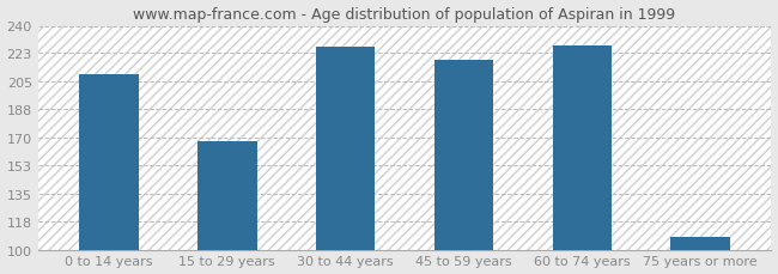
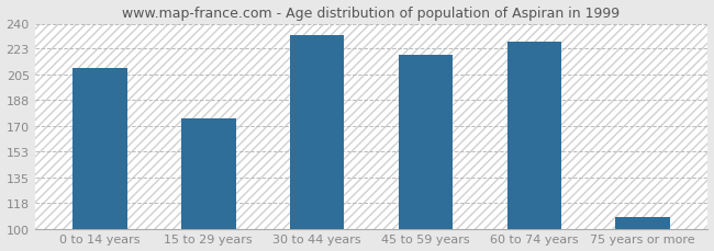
15 to 29 years: 168 -> 175
30 to 44 years: 227 -> 232
